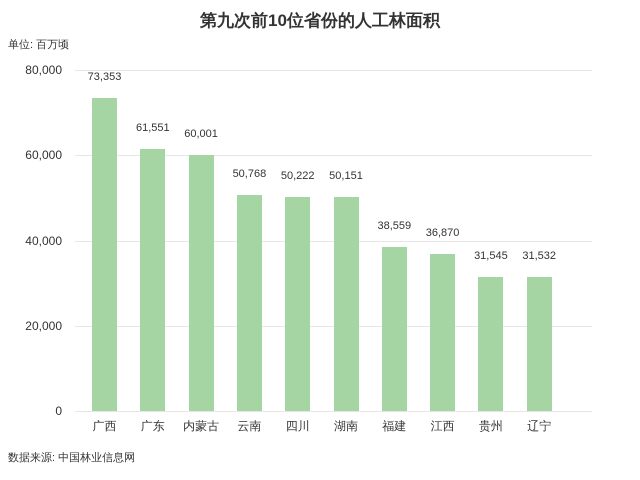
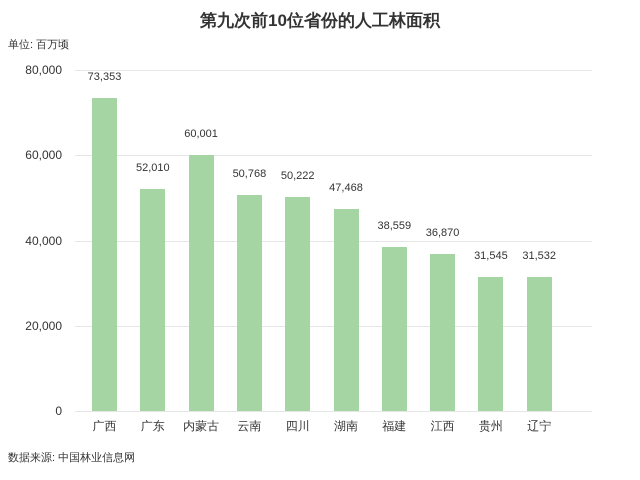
广东: 61,551 -> 52,010
湖南: 50,151 -> 47,468
